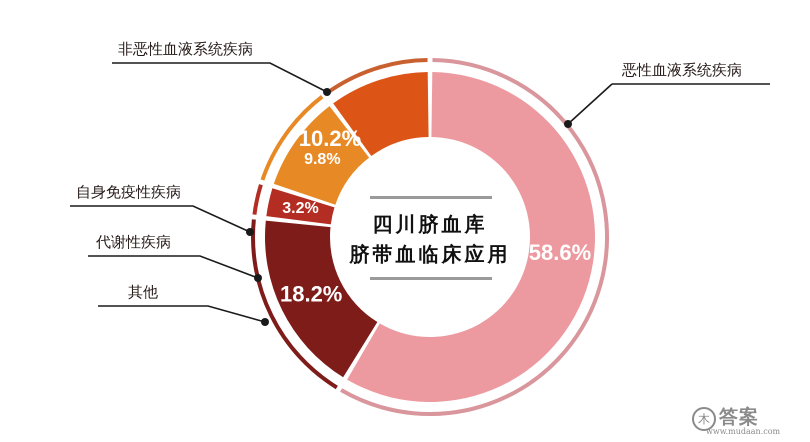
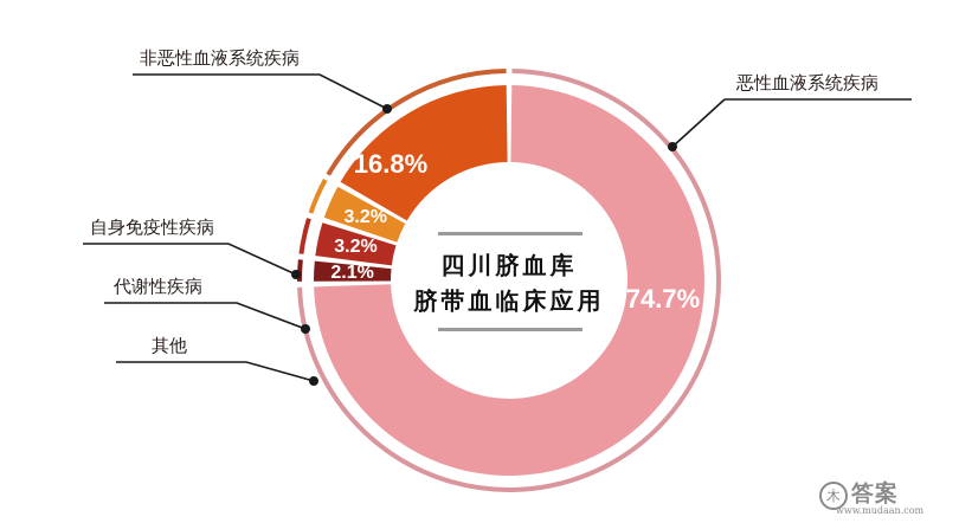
恶性血液系统疾病: 58.6% -> 74.7%
其他: 18.2% -> 2.1%
自身免疫性疾病: 9.8% -> 3.2%
非恶性血液系统疾病: 10.2% -> 16.8%
